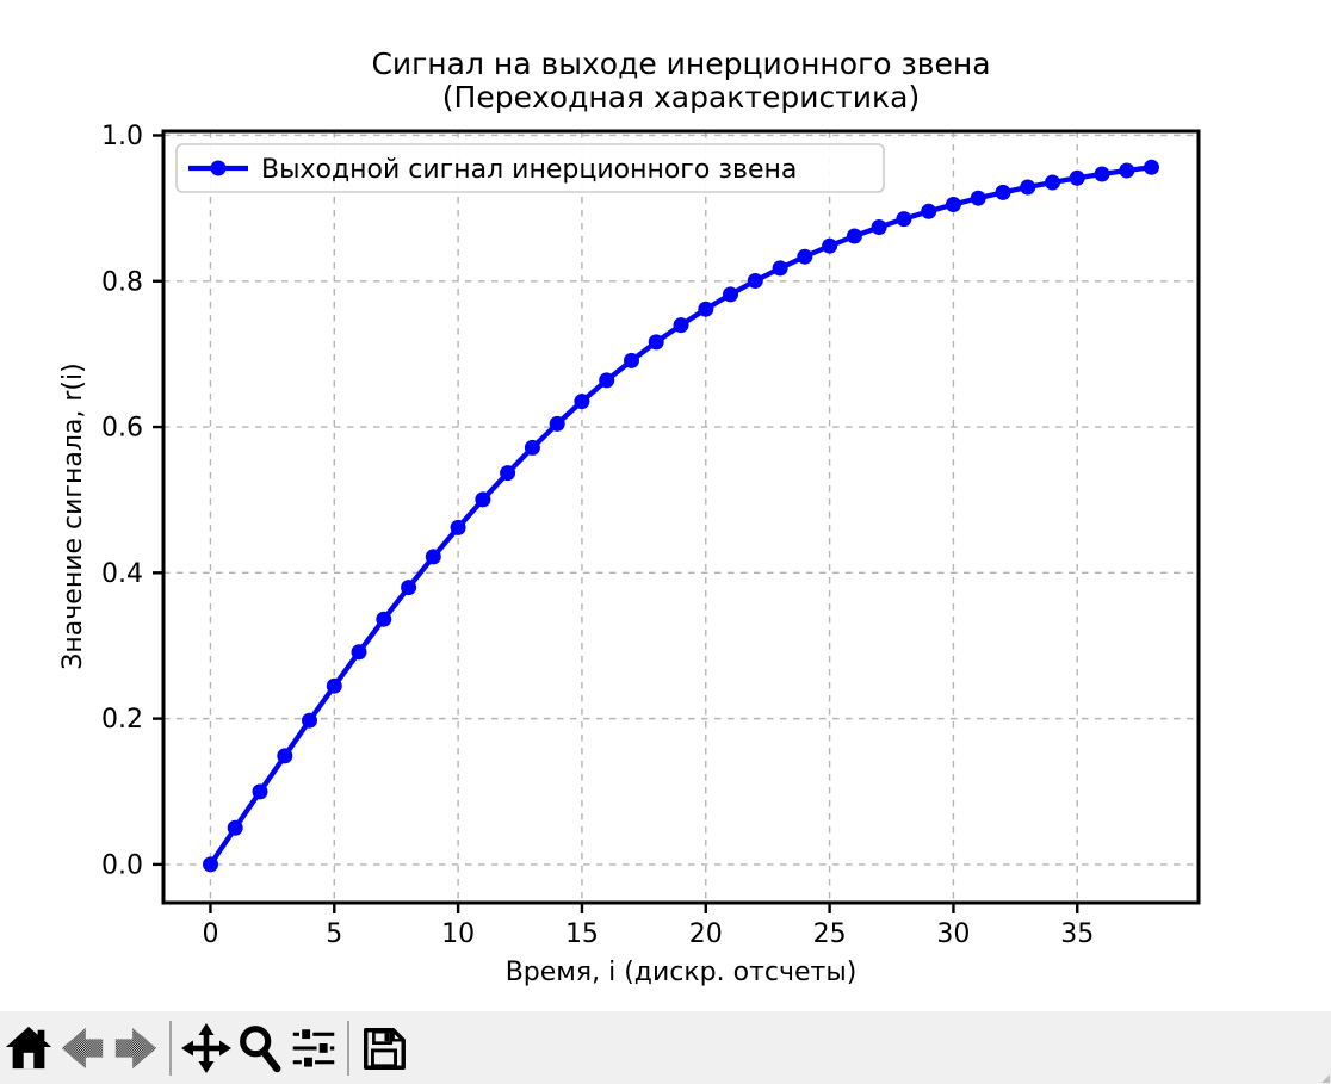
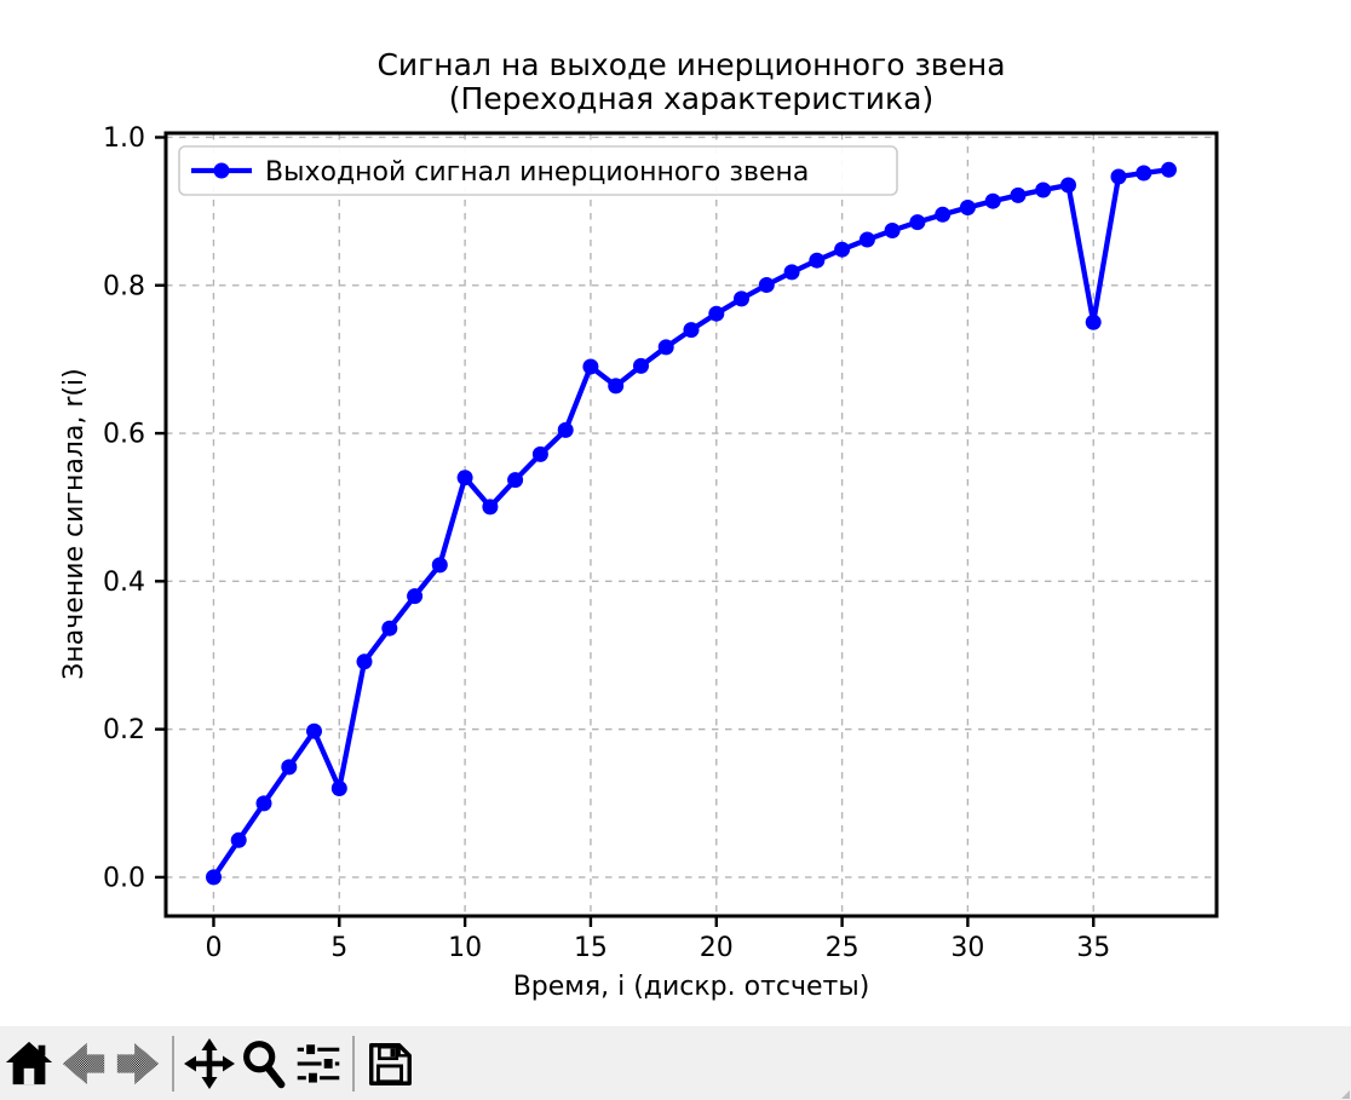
5: 0.24 -> 0.12
10: 0.46 -> 0.54
15: 0.64 -> 0.69
35: 0.94 -> 0.75
